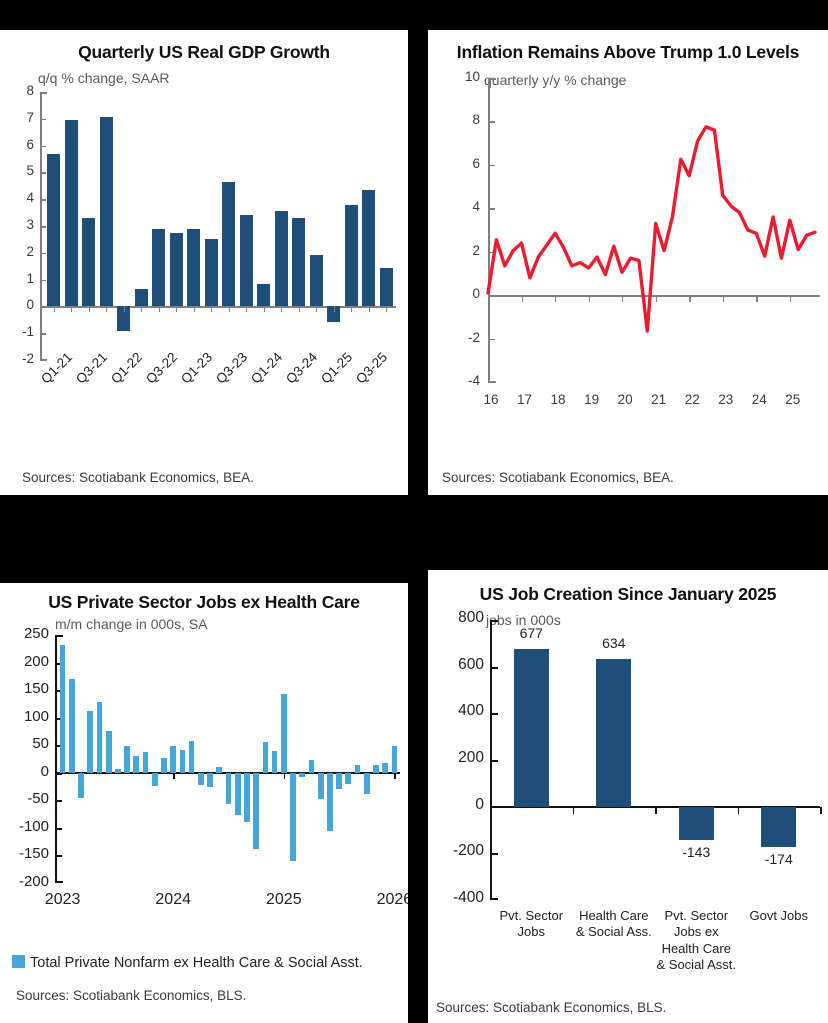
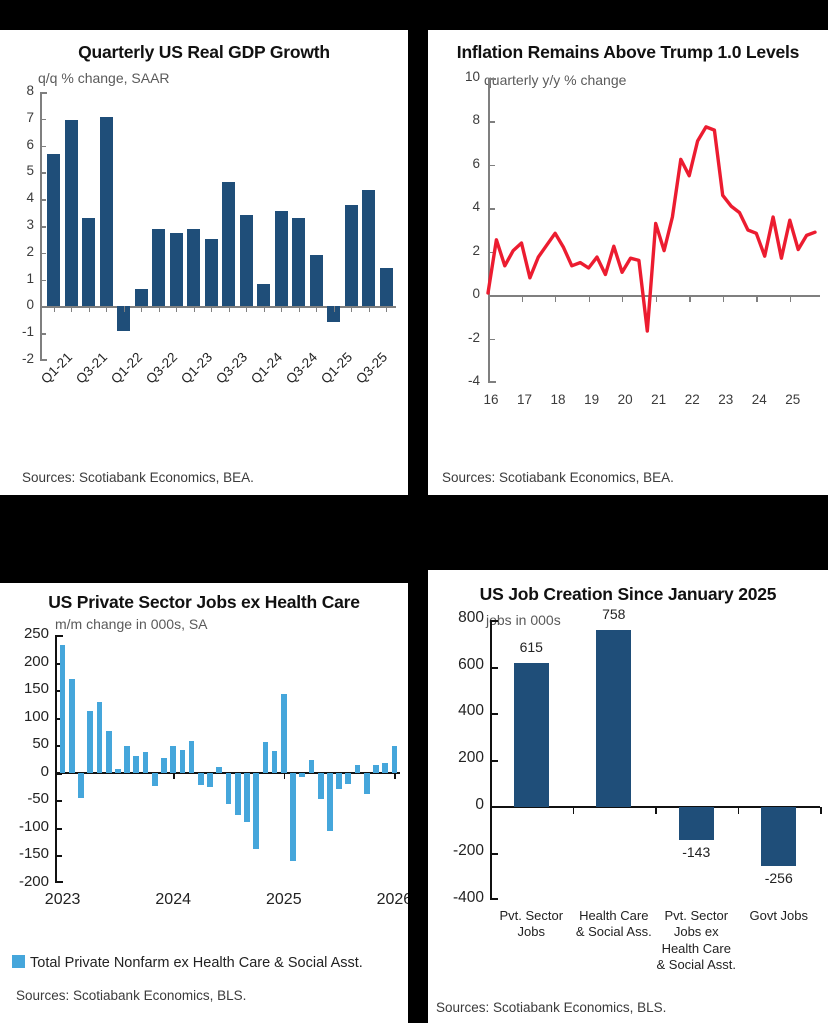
US Job Creation Since January 2025/Pvt. Sector Jobs: 677 -> 615
US Job Creation Since January 2025/Health Care & Social Ass.: 634 -> 758
US Job Creation Since January 2025/Govt Jobs: -174 -> -256
